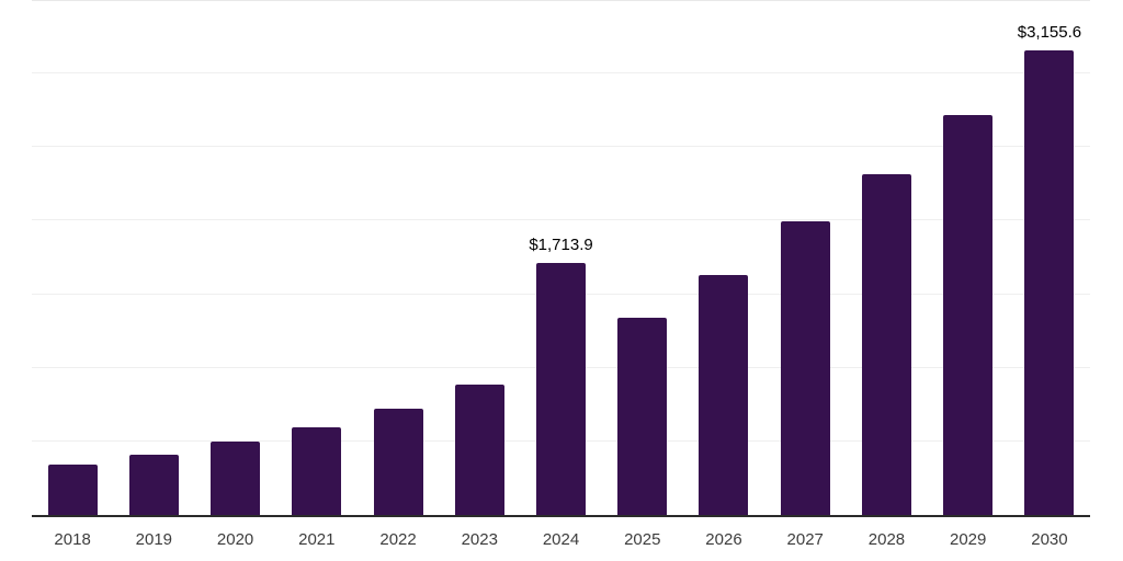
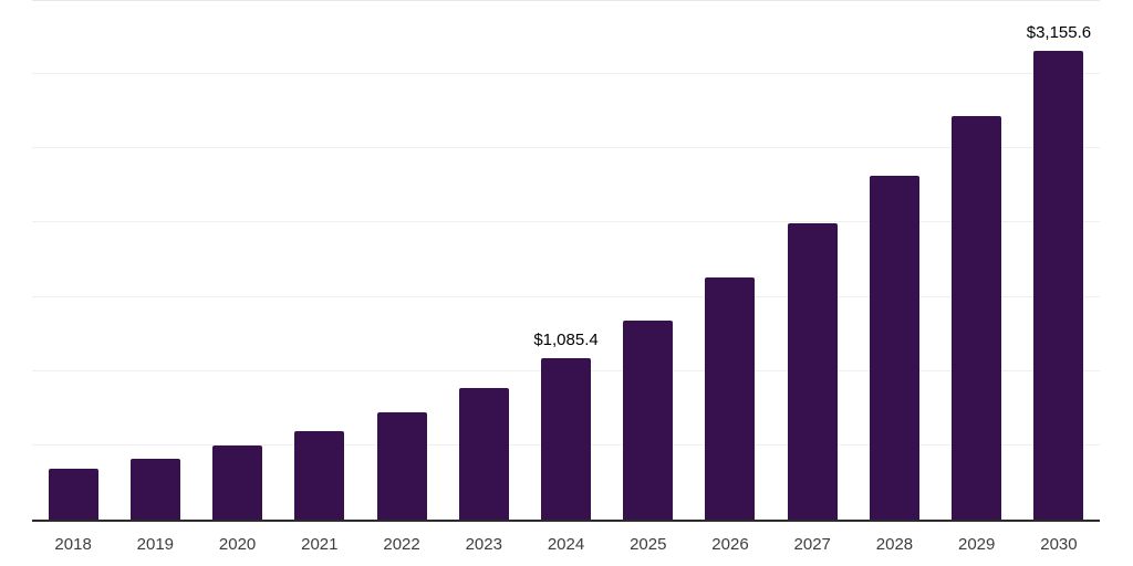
2024: $1,713.9 -> $1,085.4
